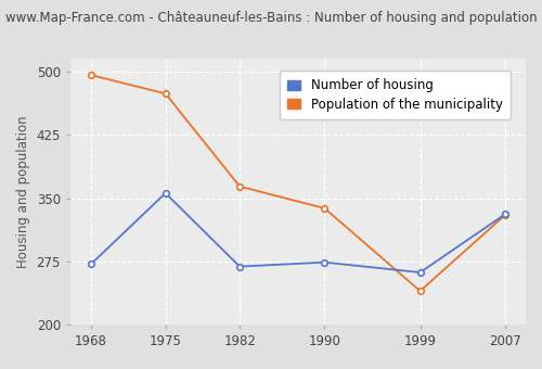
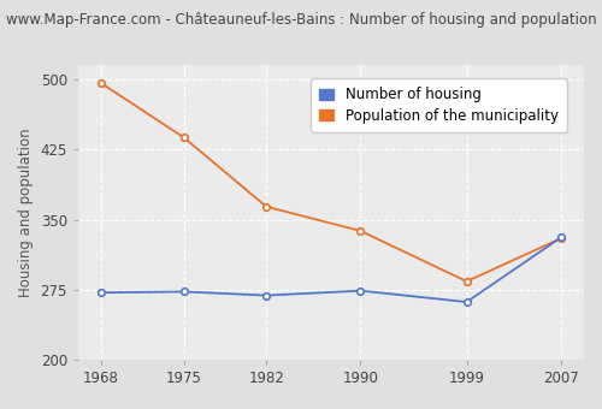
Number of housing/1975: 356 -> 273
Population of the municipality/1975: 474 -> 438
Population of the municipality/1999: 240 -> 284
